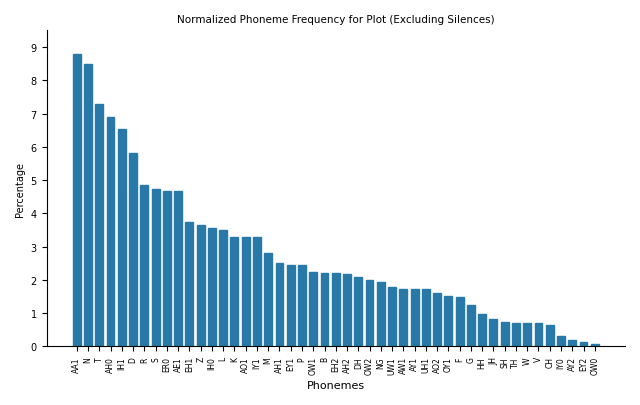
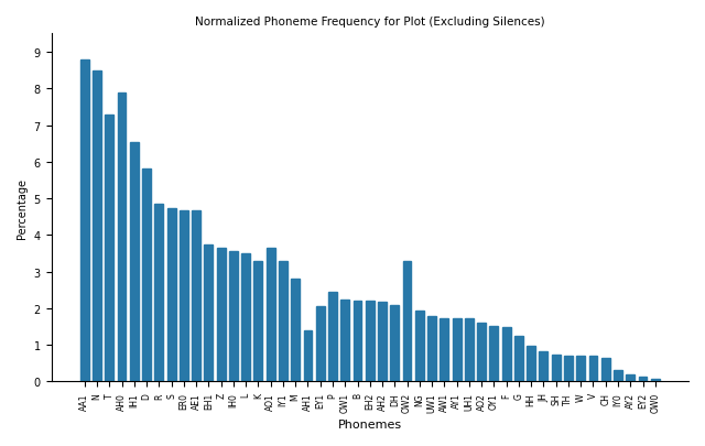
AH0: 6.90 -> 7.90
AO1: 3.30 -> 3.65
AH1: 2.50 -> 1.40
EY1: 2.45 -> 2.05
OW2: 2.00 -> 3.30
